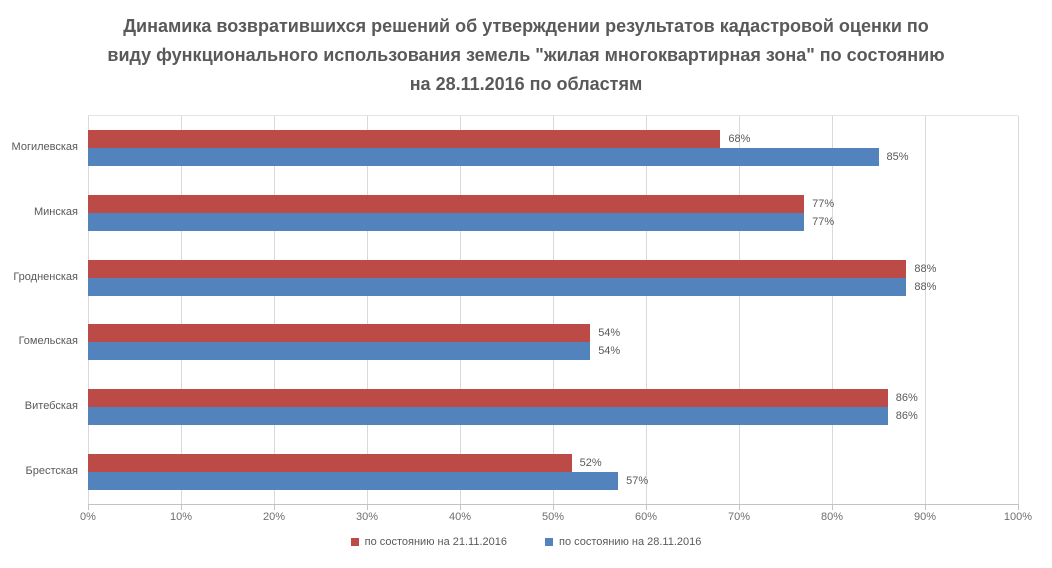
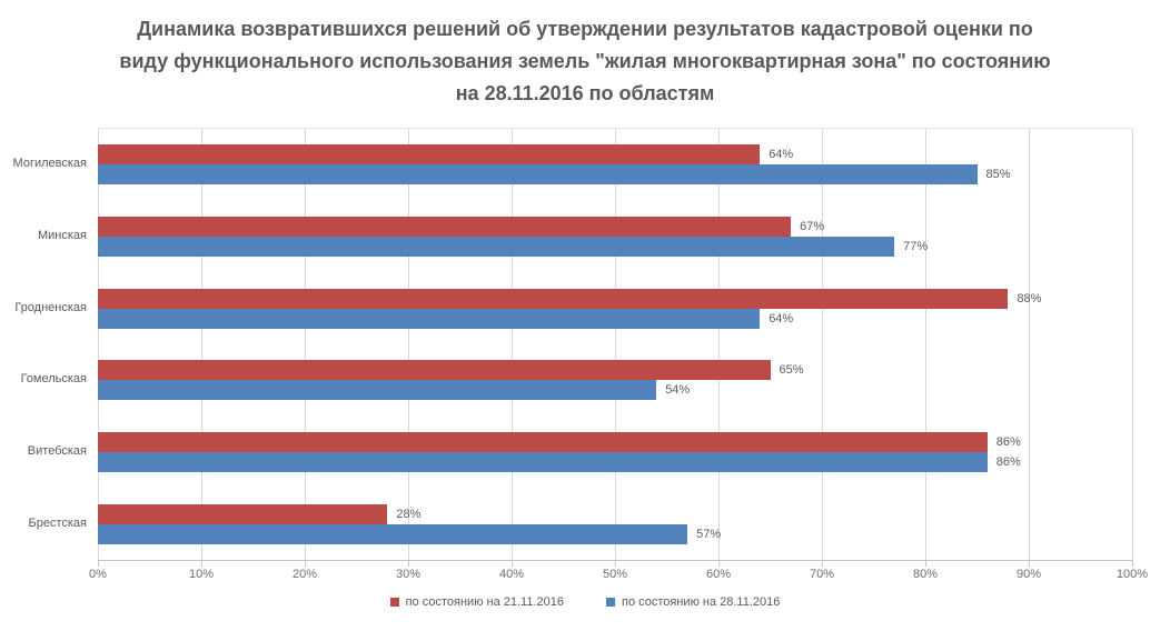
по состоянию на 21.11.2016/Могилевская: 68% -> 64%
по состоянию на 21.11.2016/Минская: 77% -> 67%
по состоянию на 28.11.2016/Гродненская: 88% -> 64%
по состоянию на 21.11.2016/Гомельская: 54% -> 65%
по состоянию на 21.11.2016/Брестская: 52% -> 28%
